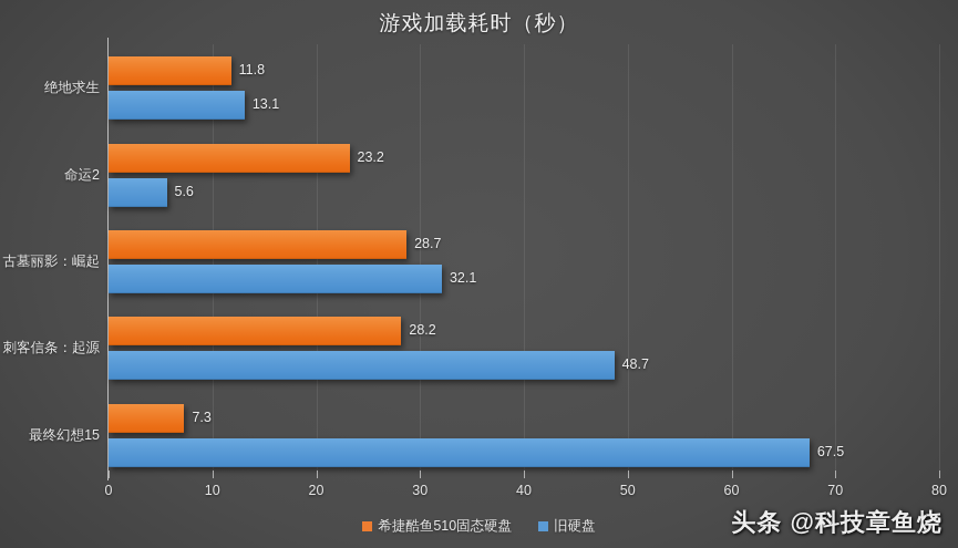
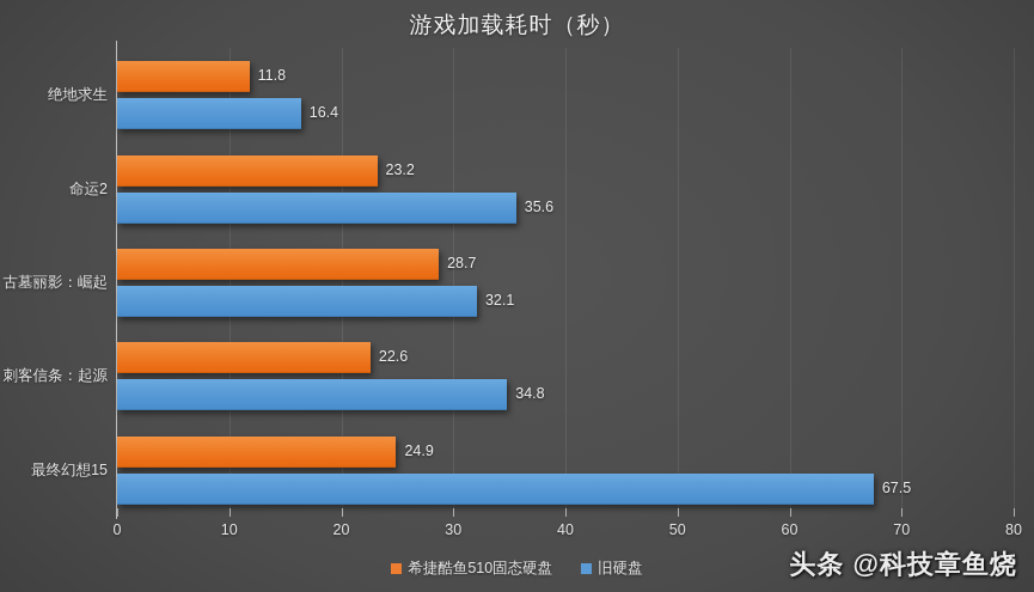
旧硬盘/绝地求生: 13.1 -> 16.4
旧硬盘/命运2: 5.6 -> 35.6
希捷酷鱼510固态硬盘/刺客信条：起源: 28.2 -> 22.6
旧硬盘/刺客信条：起源: 48.7 -> 34.8
希捷酷鱼510固态硬盘/最终幻想15: 7.3 -> 24.9
